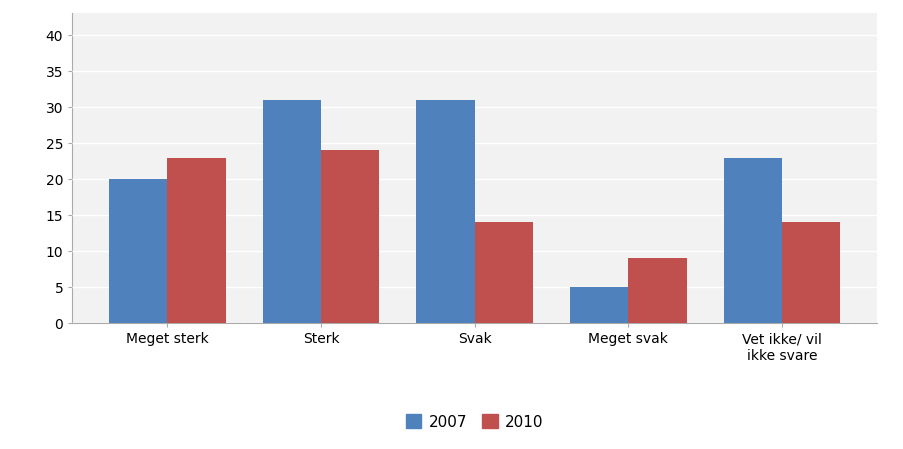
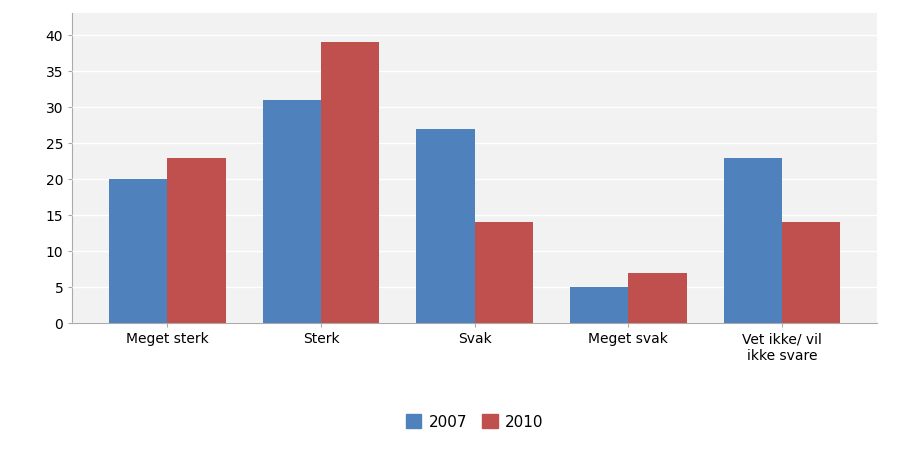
2010/Sterk: 24 -> 39
2007/Svak: 31 -> 27
2010/Meget svak: 9 -> 7
